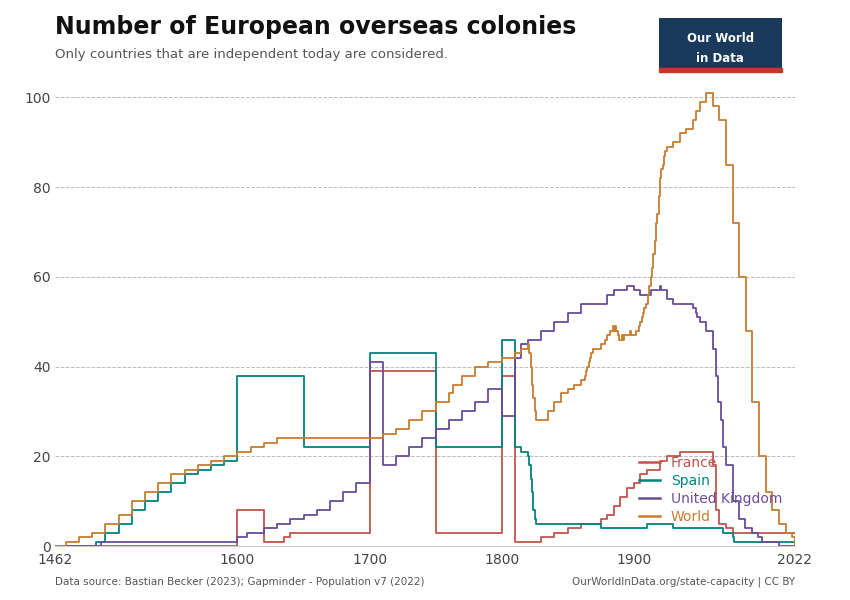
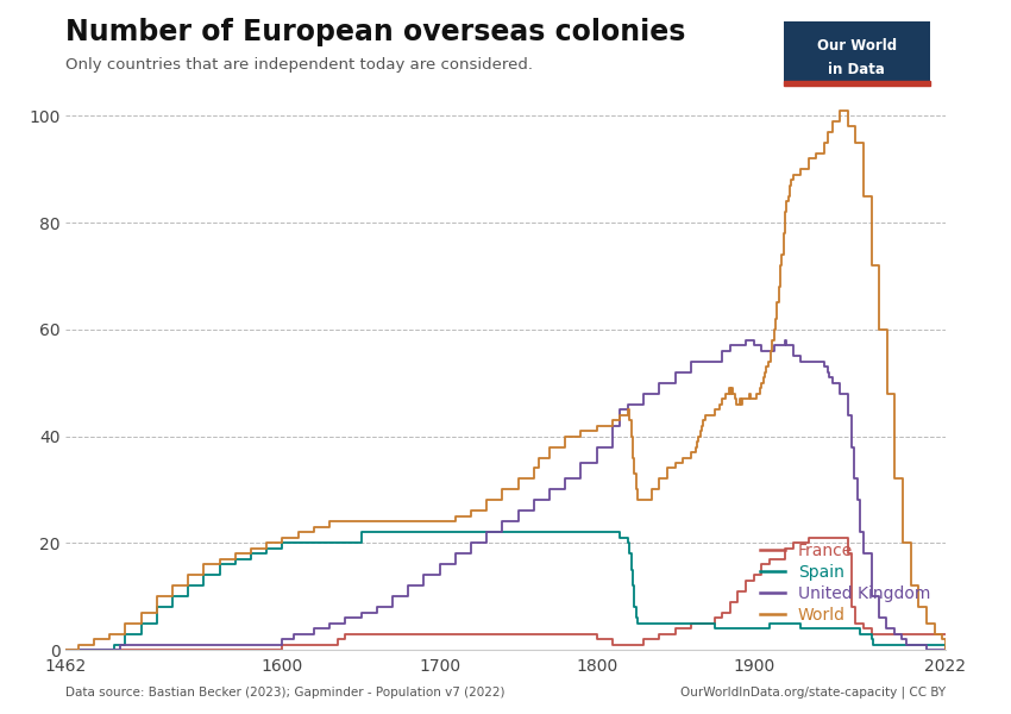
France/1600: 8 -> 1
Spain/1600: 38 -> 20
France/1700: 39 -> 3
Spain/1700: 43 -> 22
United Kingdom/1700: 41 -> 16
France/1800: 38 -> 2
Spain/1800: 46 -> 22
United Kingdom/1800: 29 -> 38
